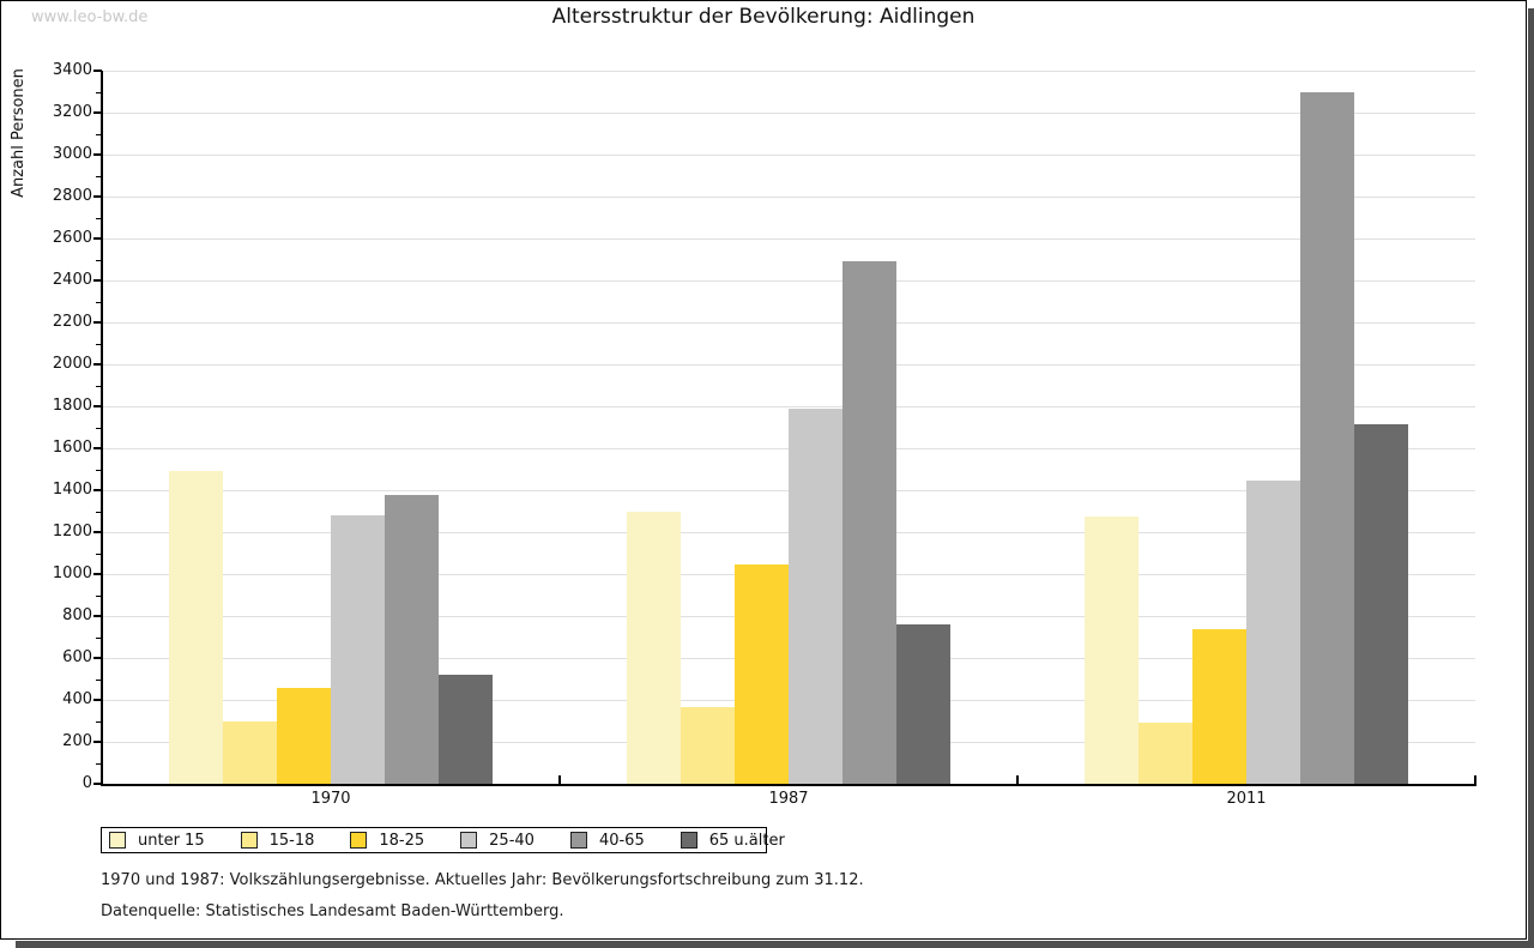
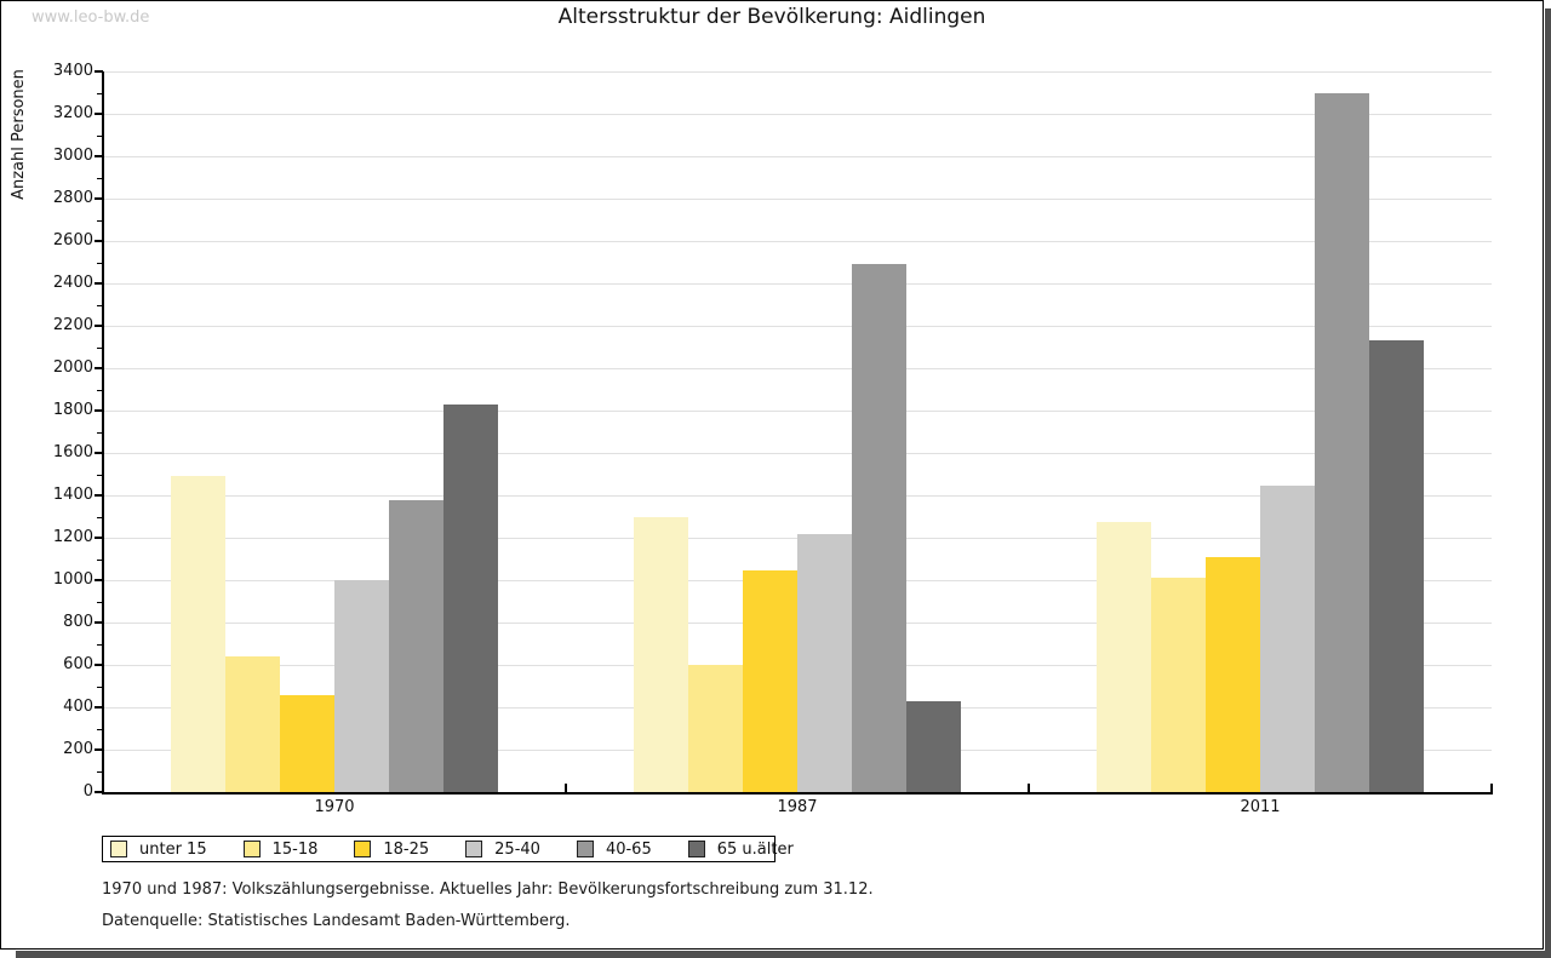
15-18/1970: 300 -> 640
25-40/1970: 1280 -> 1000
65 u.älter/1970: 520 -> 1830
15-18/1987: 360 -> 600
25-40/1987: 1790 -> 1220
65 u.älter/1987: 760 -> 430
15-18/2011: 290 -> 1010
18-25/2011: 740 -> 1110
65 u.älter/2011: 1720 -> 2130
